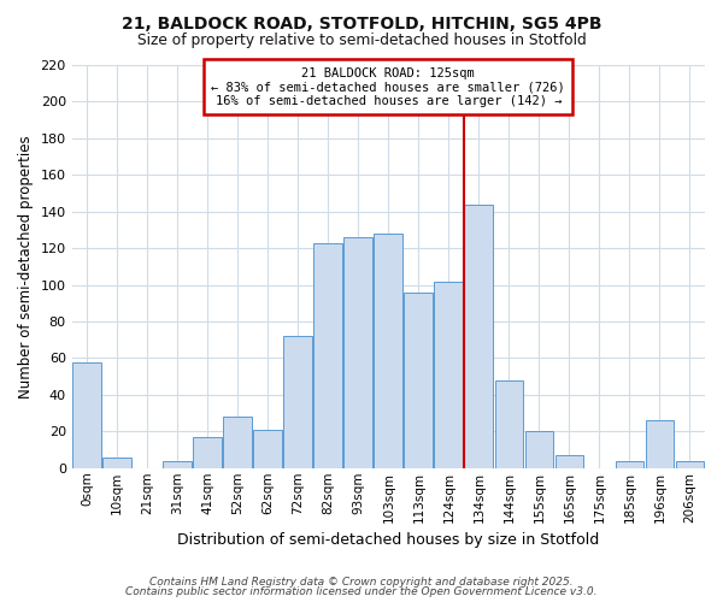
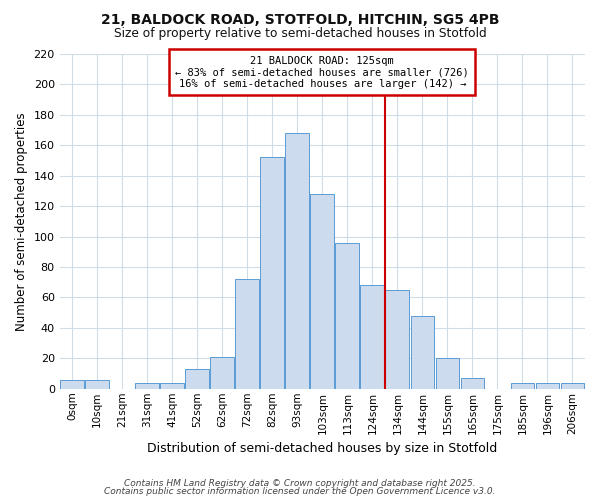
0sqm: 58 -> 6
41sqm: 17 -> 4
52sqm: 28 -> 13
82sqm: 123 -> 152
93sqm: 126 -> 168
124sqm: 102 -> 68
134sqm: 144 -> 65
196sqm: 26 -> 4
